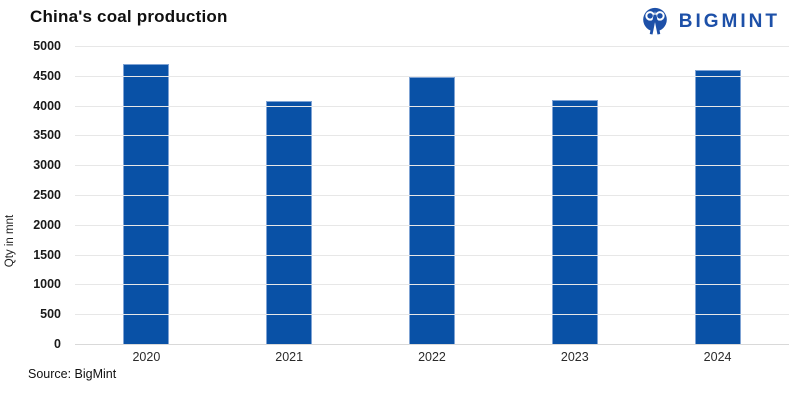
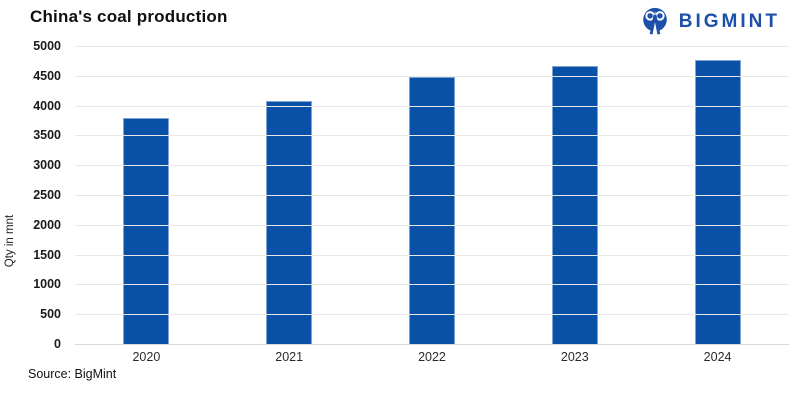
2020: 4700 -> 3800
2023: 4100 -> 4700
2024: 4600 -> 4800
